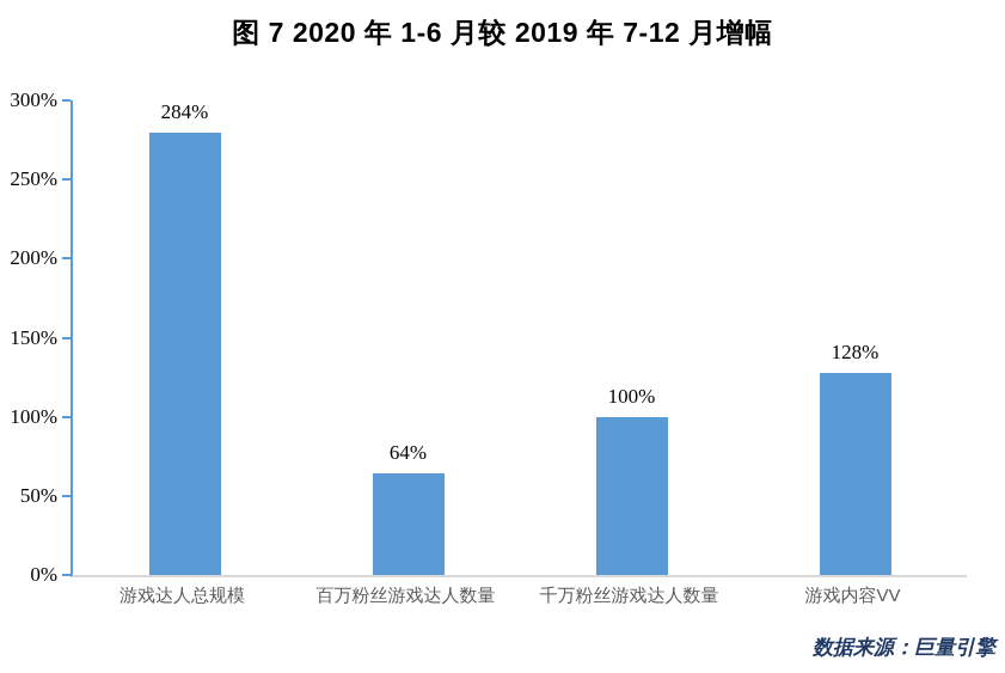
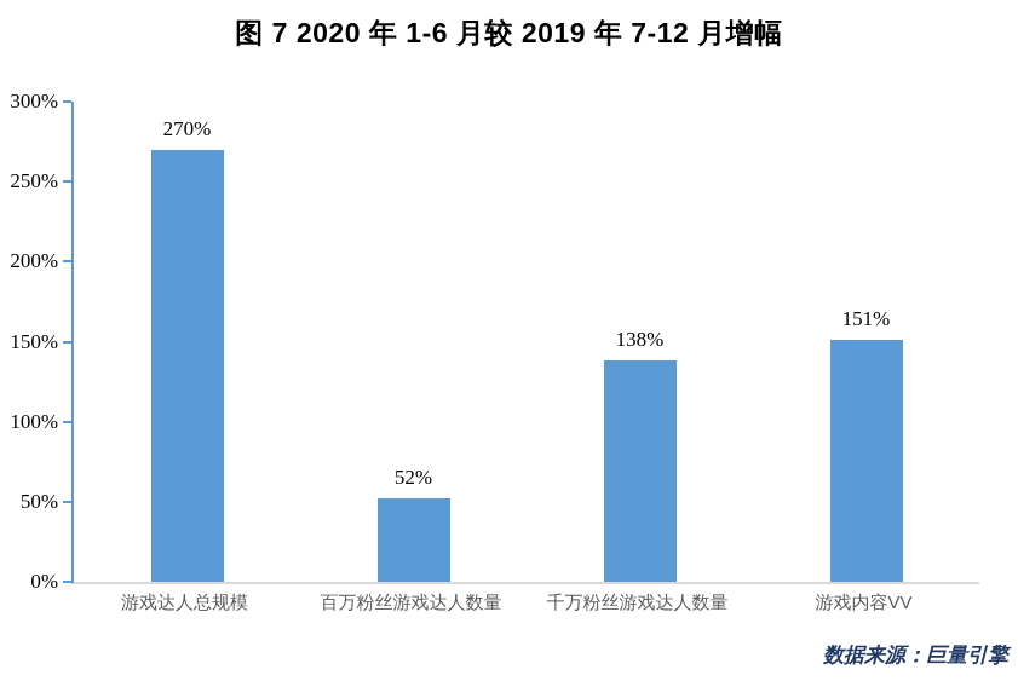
游戏达人总规模: 284% -> 270%
百万粉丝游戏达人数量: 64% -> 52%
千万粉丝游戏达人数量: 100% -> 138%
游戏内容VV: 128% -> 151%
